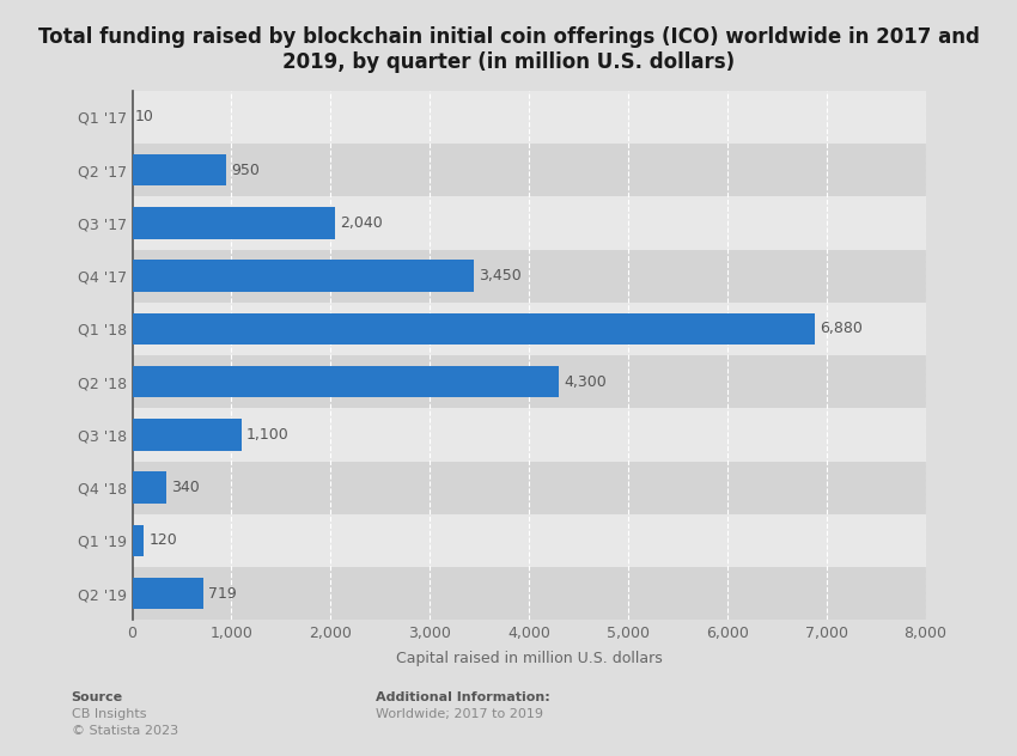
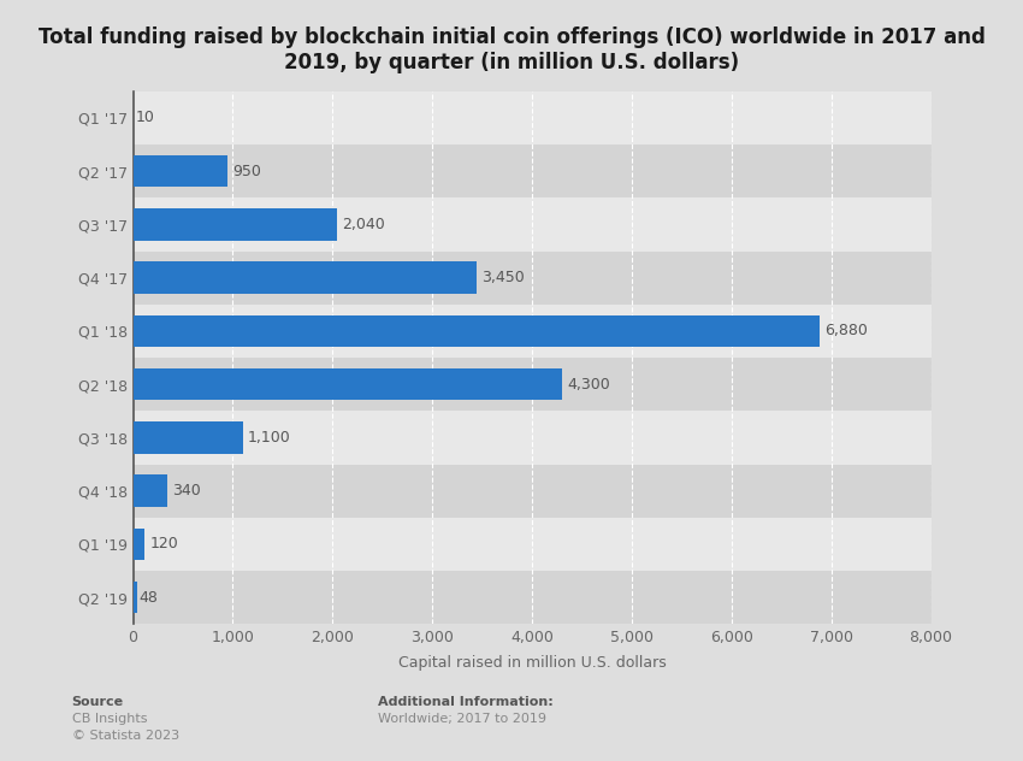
Q2 '19: 719 -> 48
